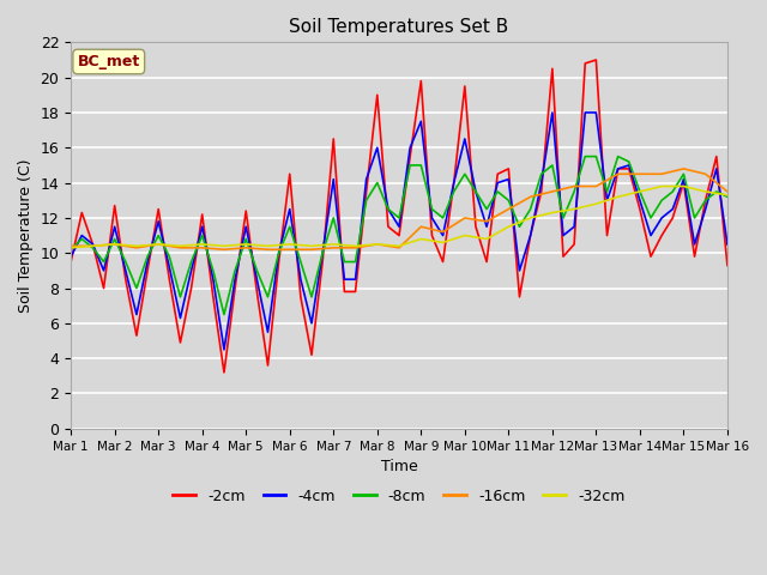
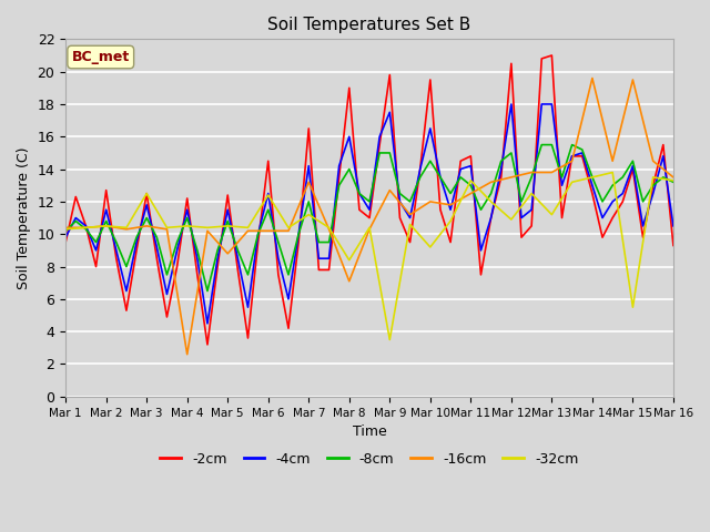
-32cm/Mar 3: 10.5 -> 12.5
-16cm/Mar 4: 10.3 -> 2.6
-16cm/Mar 5: 10.3 -> 8.8
-32cm/Mar 6: 10.5 -> 12.4
-16cm/Mar 7: 10.3 -> 13.2
-32cm/Mar 7: 10.5 -> 11.2
-16cm/Mar 8: 10.5 -> 7.1
-32cm/Mar 8: 10.5 -> 8.4
-16cm/Mar 9: 11.5 -> 12.7
-32cm/Mar 9: 10.8 -> 3.5
-32cm/Mar 10: 11.0 -> 9.2
-32cm/Mar 11: 11.5 -> 13.3
-32cm/Mar 12: 12.3 -> 10.9
-32cm/Mar 13: 12.8 -> 11.2
-16cm/Mar 14: 14.5 -> 19.6
-16cm/Mar 15: 14.8 -> 19.5
-32cm/Mar 15: 13.8 -> 5.5
